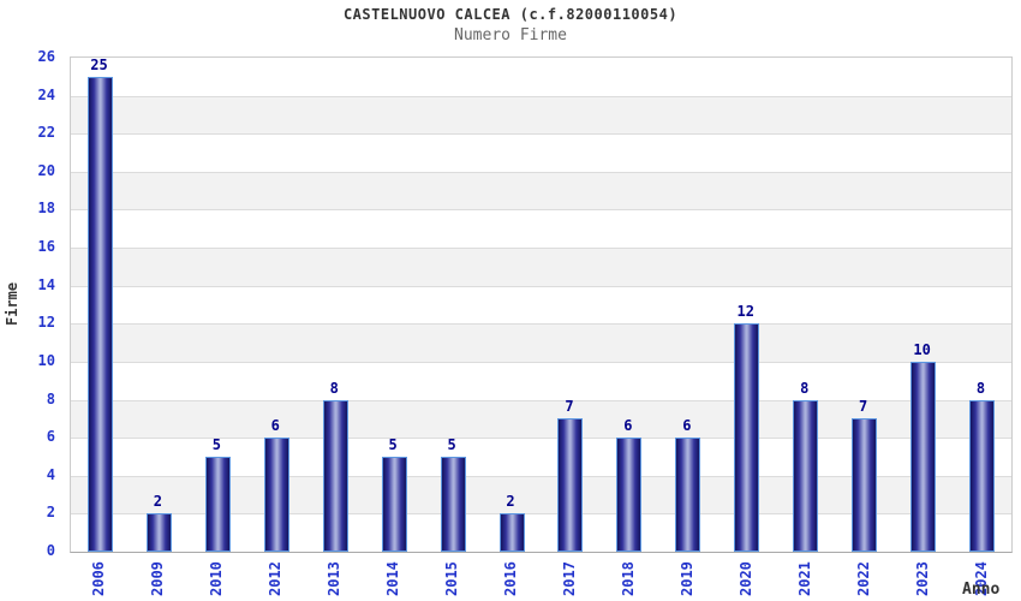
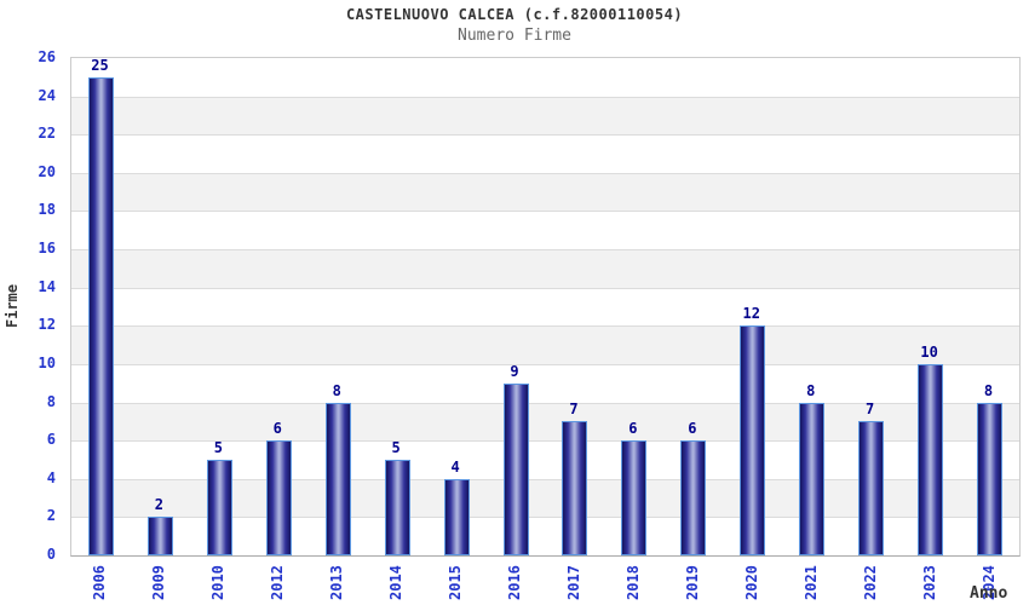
2015: 5 -> 4
2016: 2 -> 9
